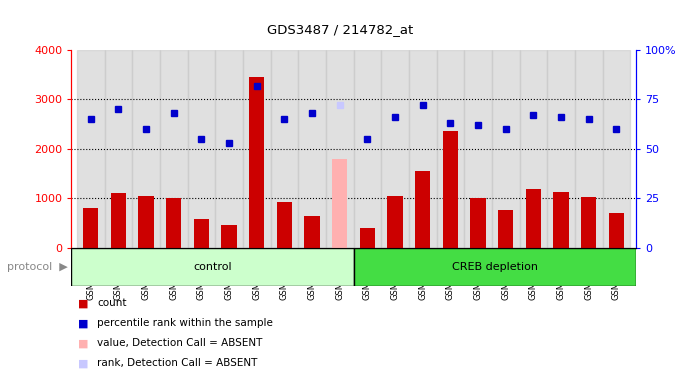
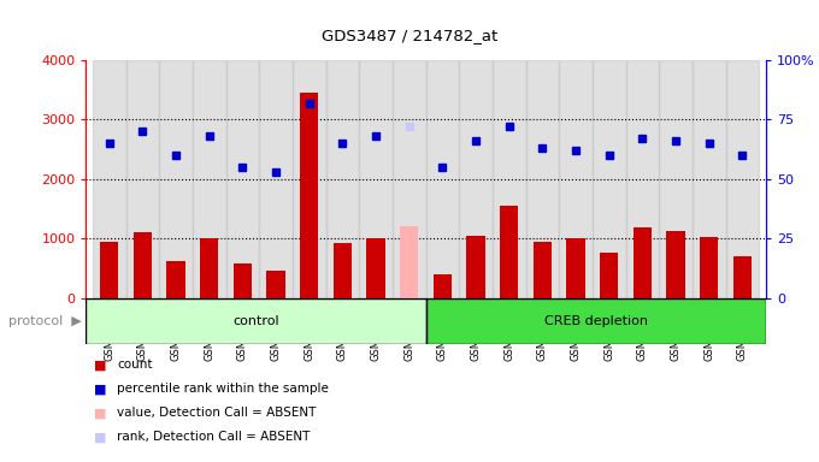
GSM304303: 800 -> 950
GSM304479: 1050 -> 620
GSM304486: 650 -> 1000
GSM304498: 1800 -> 1200
GSM304490: 2350 -> 950
